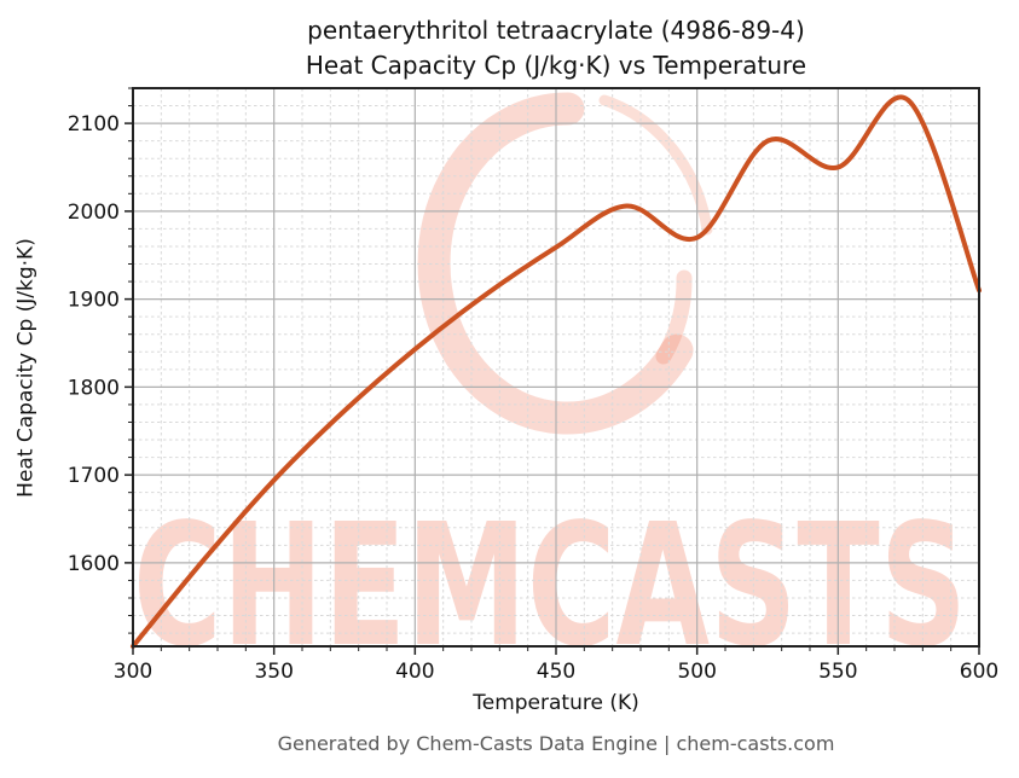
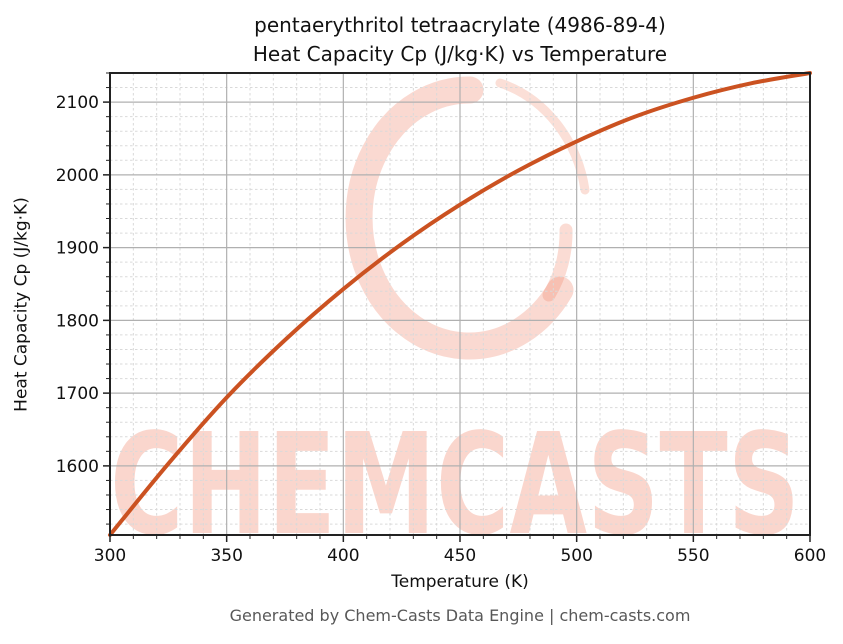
500: 1970 -> 2050
550: 2050 -> 2110
600: 1910 -> 2140
